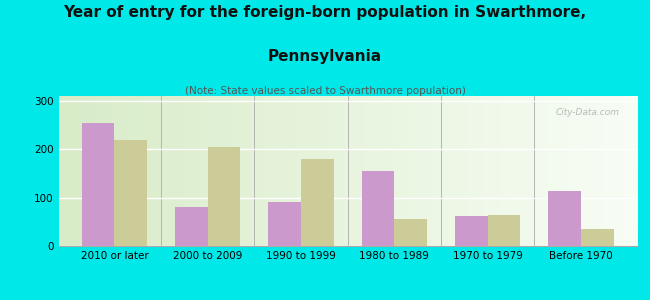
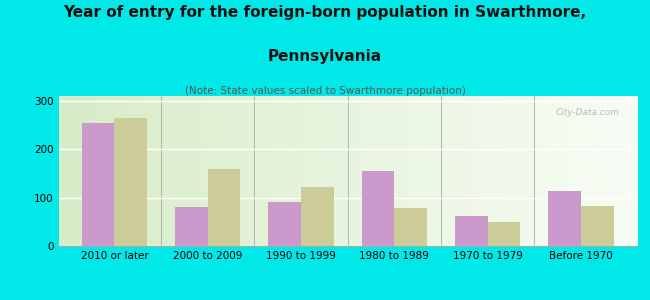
Pennsylvania/2010 or later: 220 -> 265
Pennsylvania/2000 to 2009: 205 -> 160
Pennsylvania/1990 to 1999: 180 -> 122
Pennsylvania/1980 to 1989: 55 -> 78
Pennsylvania/1970 to 1979: 65 -> 50
Pennsylvania/Before 1970: 35 -> 82
